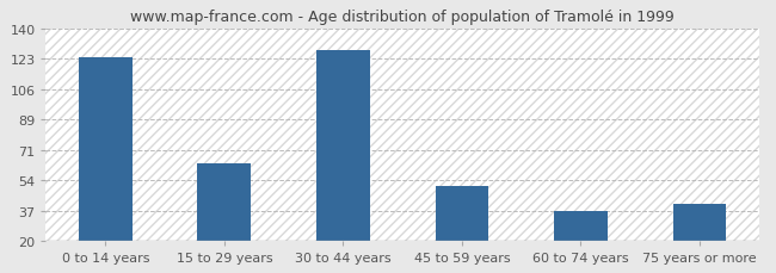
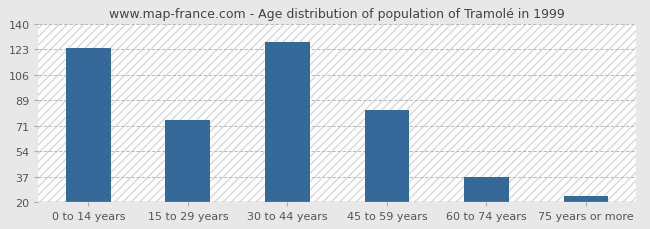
15 to 29 years: 64 -> 75
45 to 59 years: 51 -> 82
75 years or more: 41 -> 24
